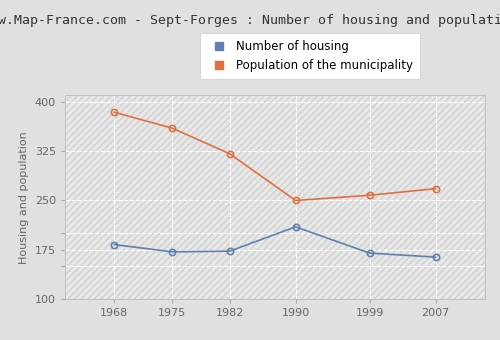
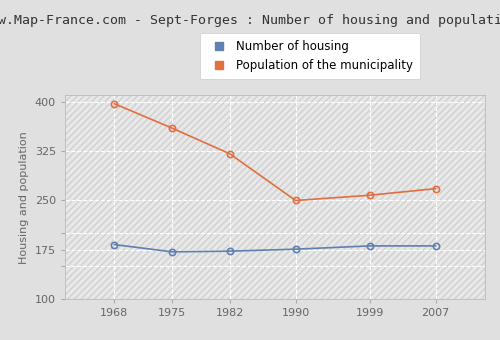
Population of the municipality/1968: 384 -> 397
Number of housing/1990: 210 -> 176
Number of housing/1999: 170 -> 181
Number of housing/2007: 164 -> 181
